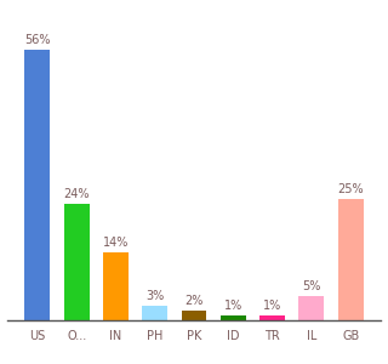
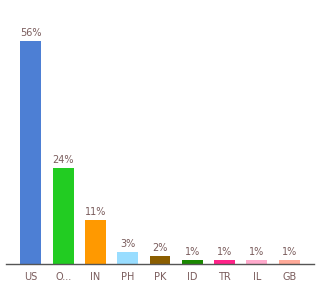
IN: 14% -> 11%
IL: 5% -> 1%
GB: 25% -> 1%
